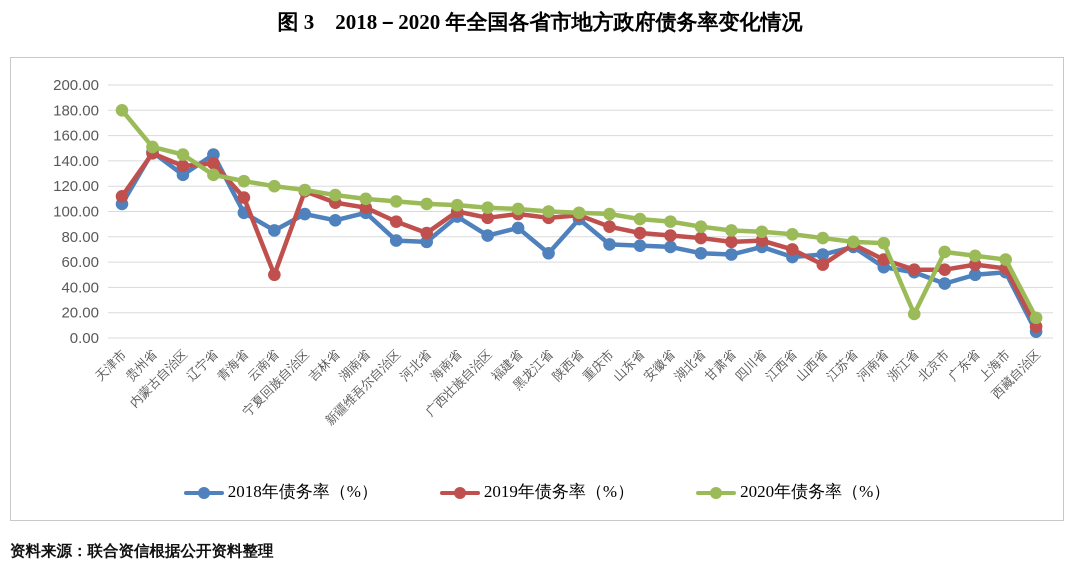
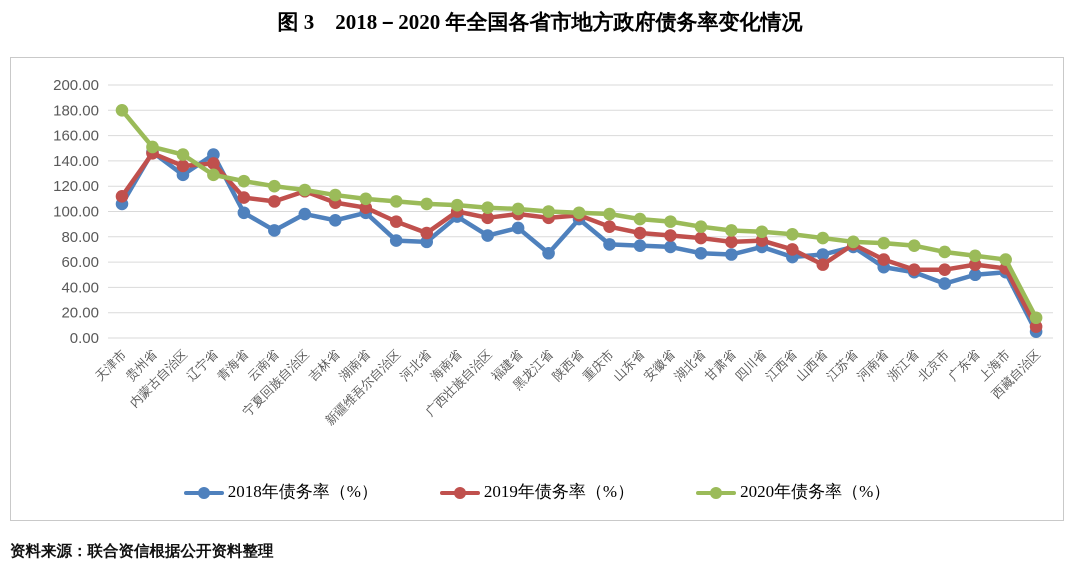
2019年债务率（%）/云南省: 50 -> 108
2020年债务率（%）/浙江省: 19 -> 73
